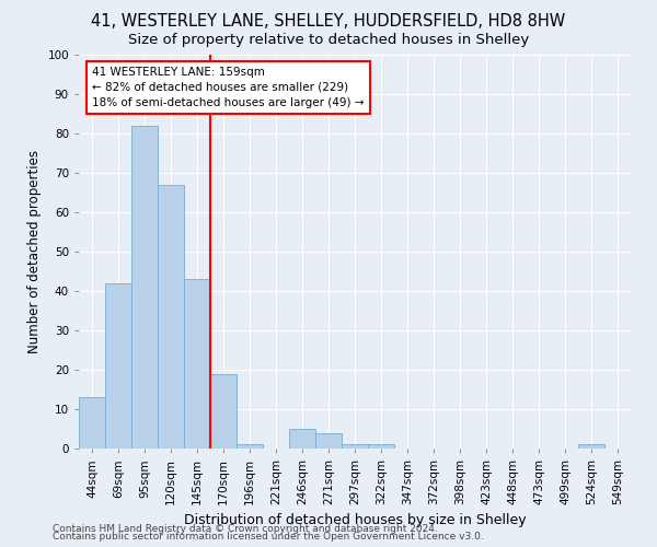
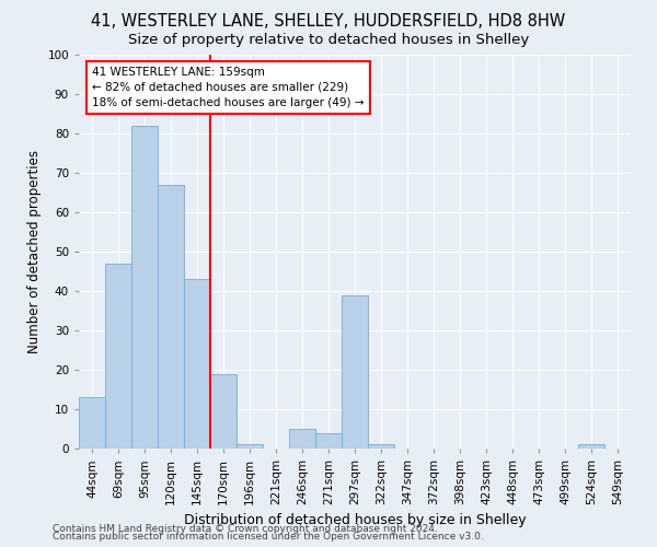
69sqm: 42 -> 47
297sqm: 1 -> 39
